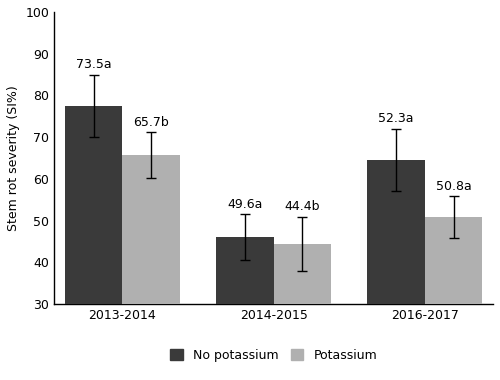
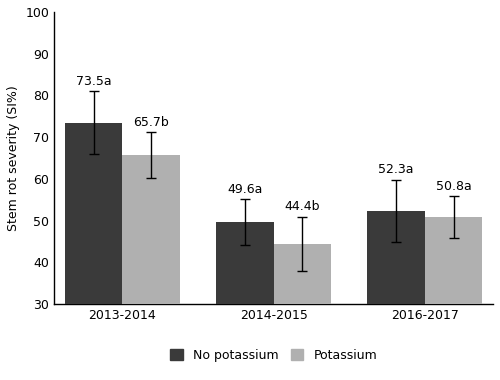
No potassium/2013-2014: 77.5 -> 73.5
No potassium/2014-2015: 46.0 -> 49.6
No potassium/2016-2017: 64.5 -> 52.3
